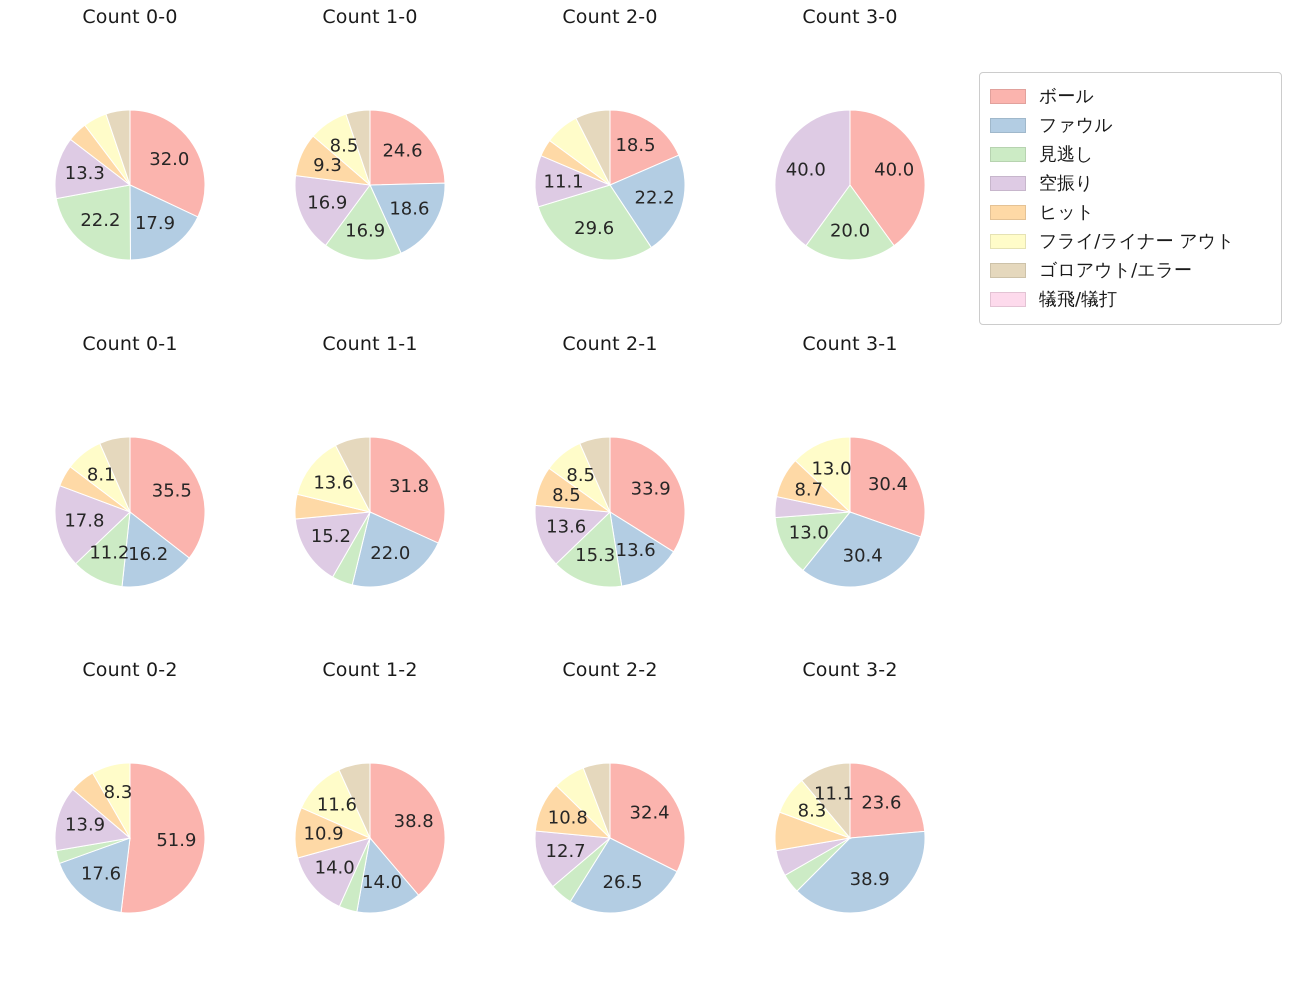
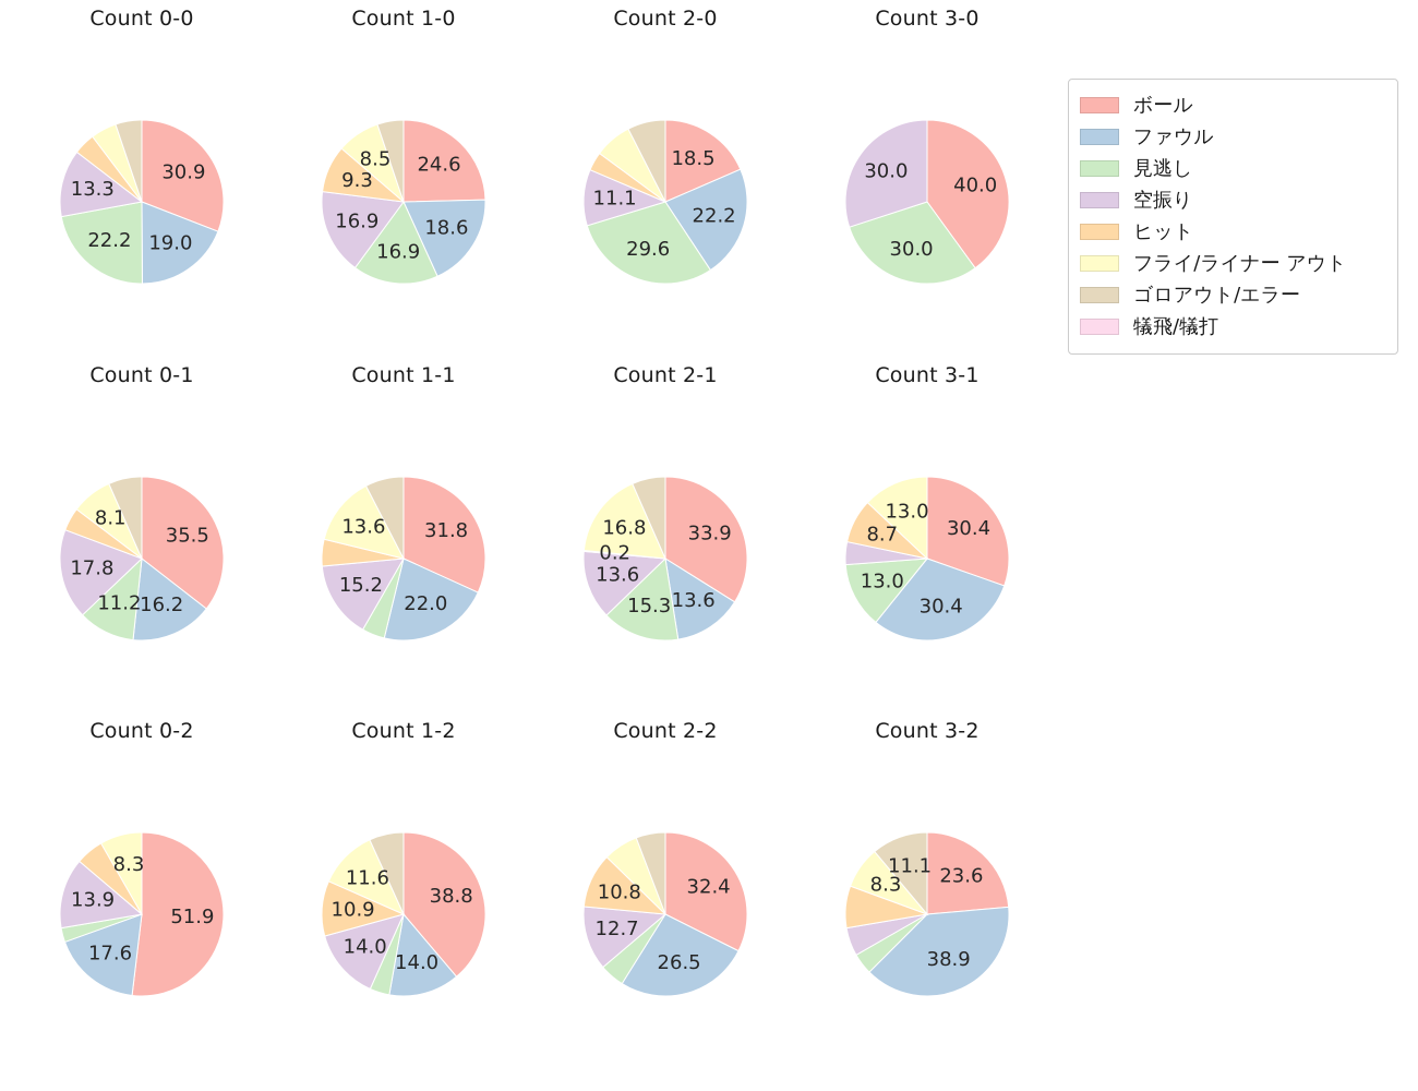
Count 0-0/ボール: 32.0 -> 30.9
Count 0-0/ファウル: 17.9 -> 19.0
Count 3-0/見逃し: 20.0 -> 30.0
Count 3-0/空振り: 40.0 -> 30.0
Count 2-1/ヒット: 8.5 -> 0.2
Count 2-1/フライ/ライナー アウト: 8.5 -> 16.8
